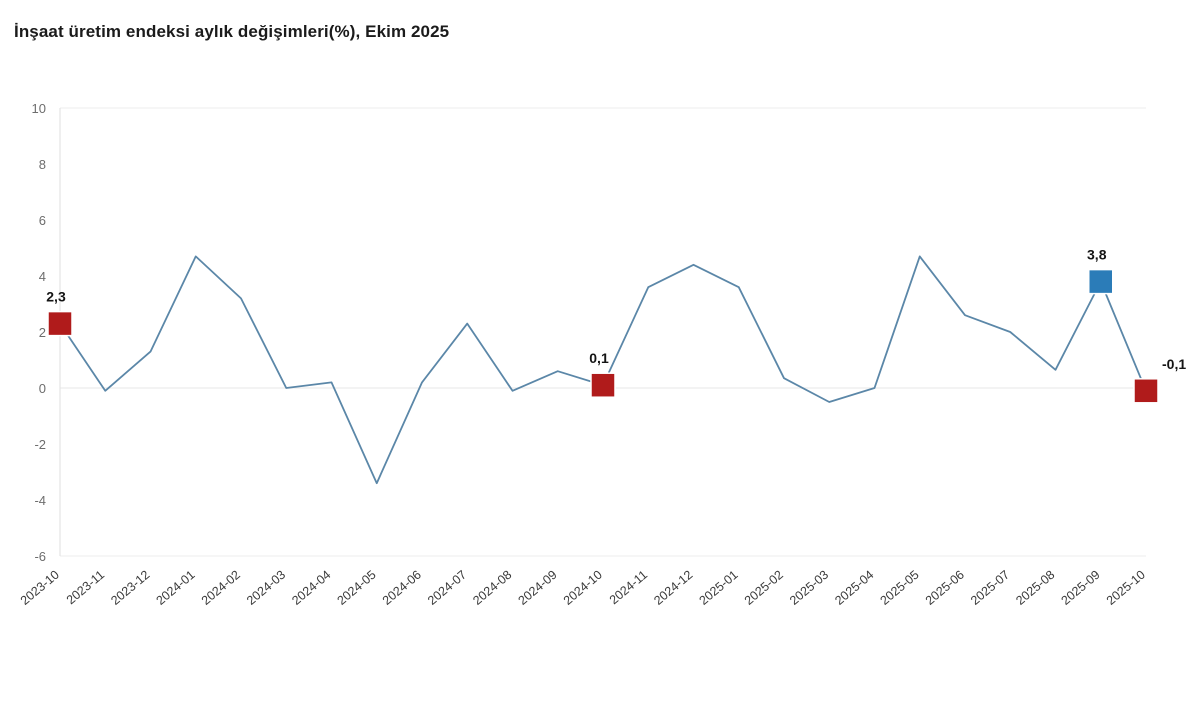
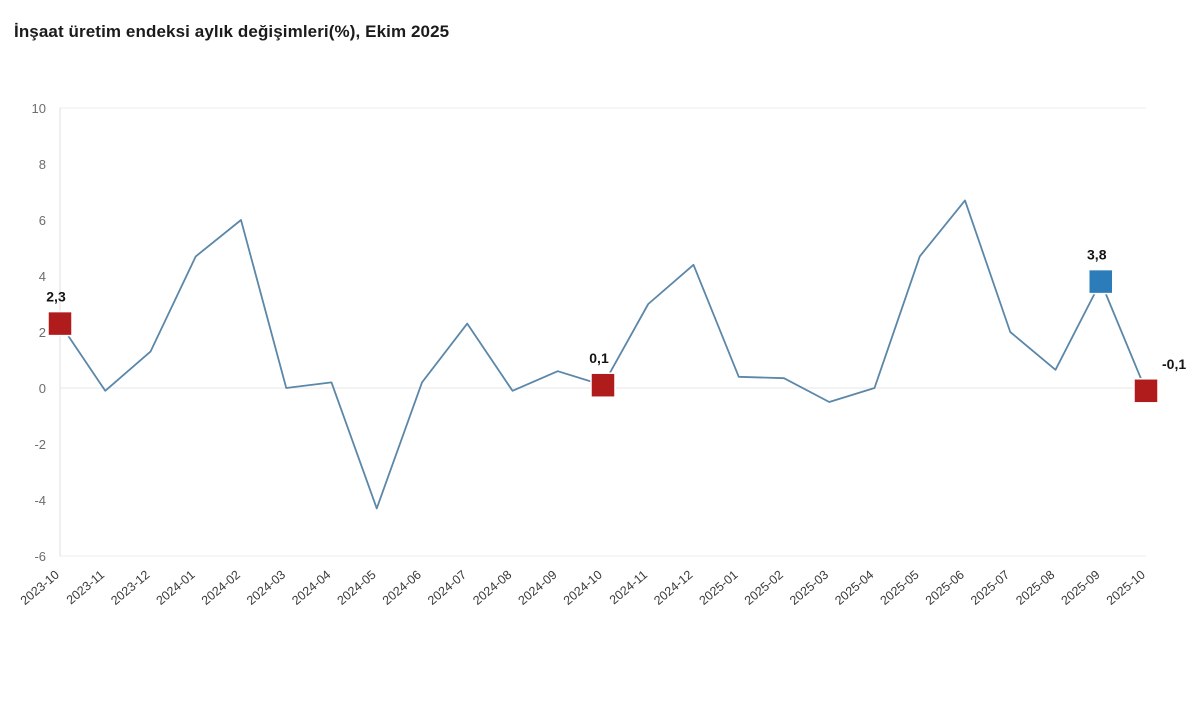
2024-02: 3.2 -> 6.0
2024-05: -3.4 -> -4.3
2024-11: 3.6 -> 3.0
2025-01: 3.6 -> 0.4
2025-06: 2.6 -> 6.7
